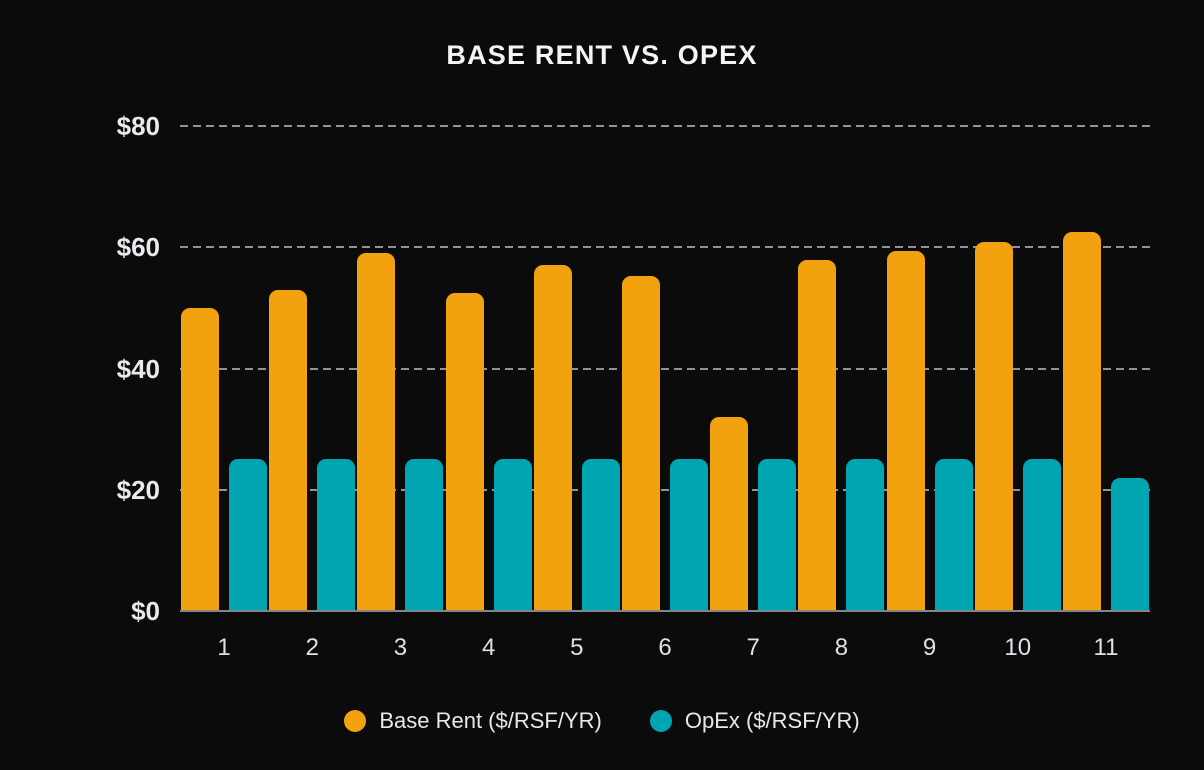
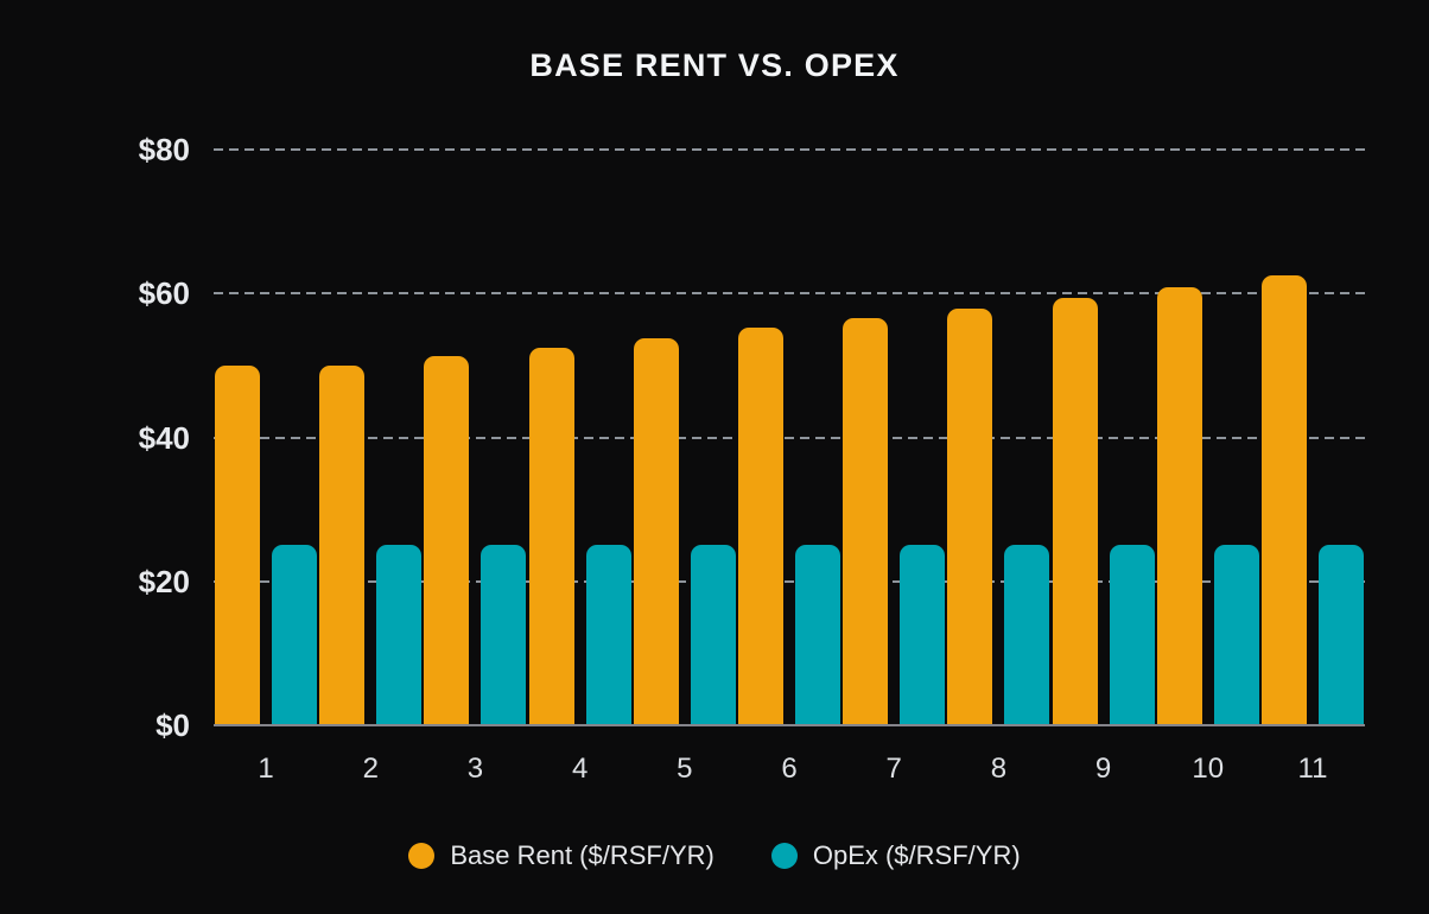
Base Rent ($/RSF/YR)/2: $53 -> $50
Base Rent ($/RSF/YR)/3: $59 -> $51
Base Rent ($/RSF/YR)/5: $57 -> $54
Base Rent ($/RSF/YR)/7: $32 -> $57
OpEx ($/RSF/YR)/11: $22 -> $25
